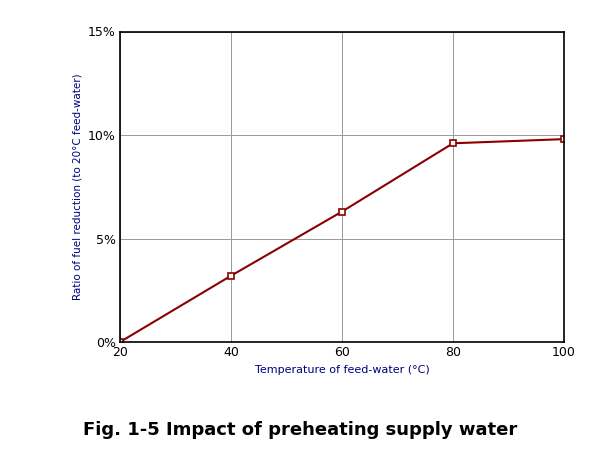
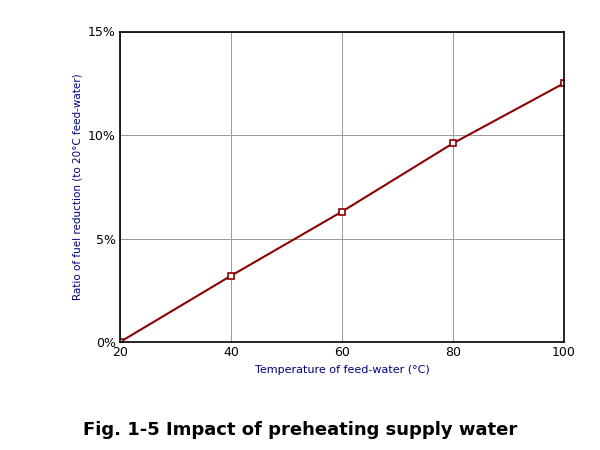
100: 9.8% -> 12.5%
